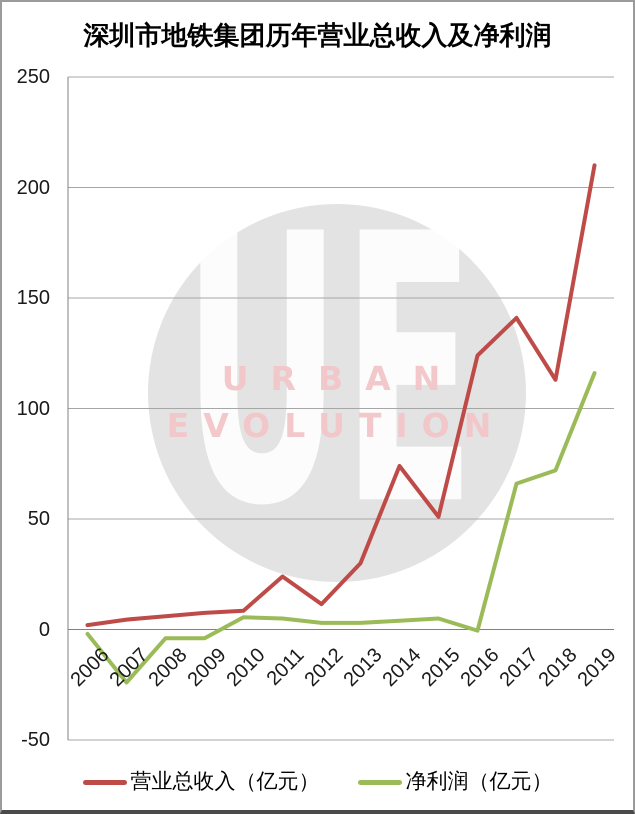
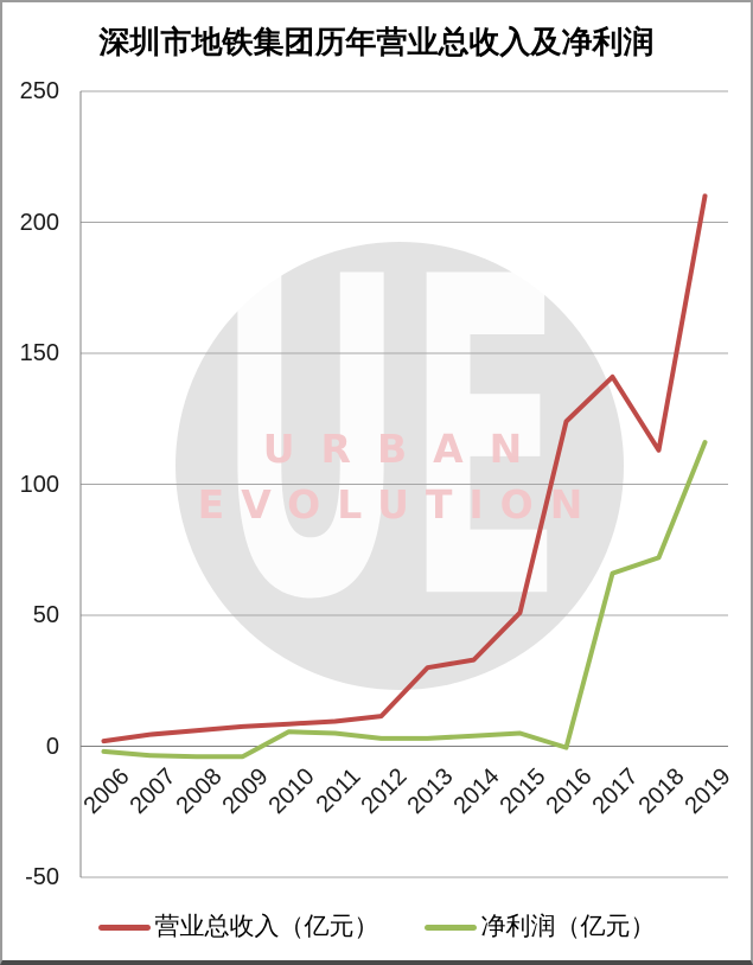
净利润（亿元）/2007: -24 -> -4
营业总收入（亿元）/2011: 24 -> 10
营业总收入（亿元）/2014: 74 -> 33
